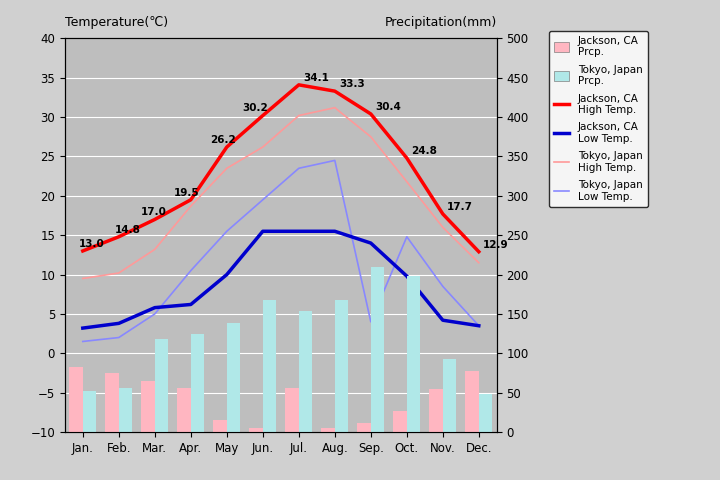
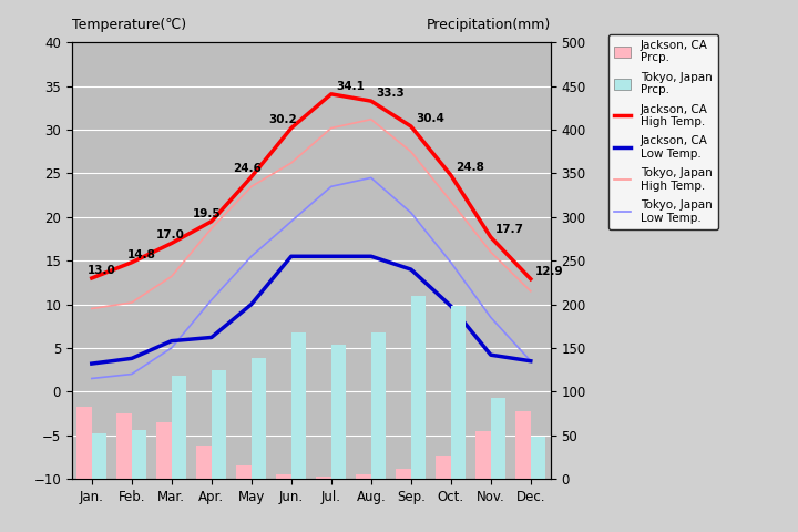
Jackson, CA Prcp./Apr.: 56 -> 38
Jackson, CA High Temp./May: 26.2 -> 24.6
Jackson, CA Prcp./Jul.: 56 -> 2
Tokyo, Japan Low Temp./Sep.: 4.0 -> 20.5
